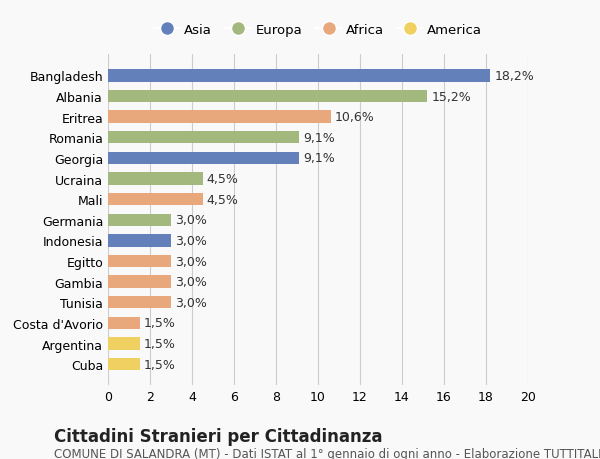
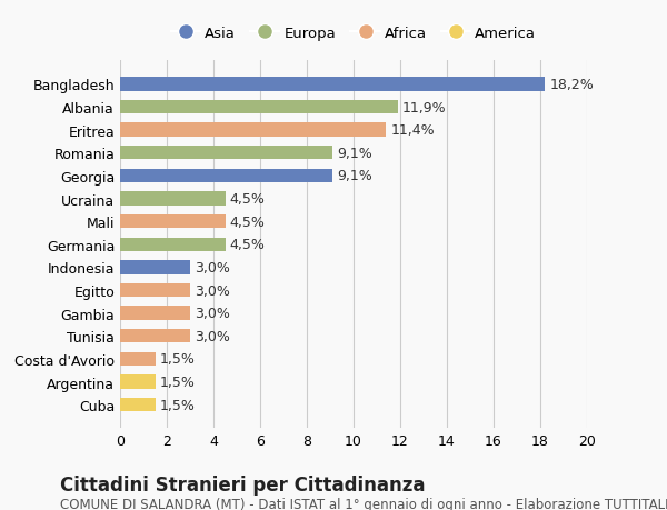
Albania: 15,2% -> 11,9%
Eritrea: 10,6% -> 11,4%
Germania: 3,0% -> 4,5%
